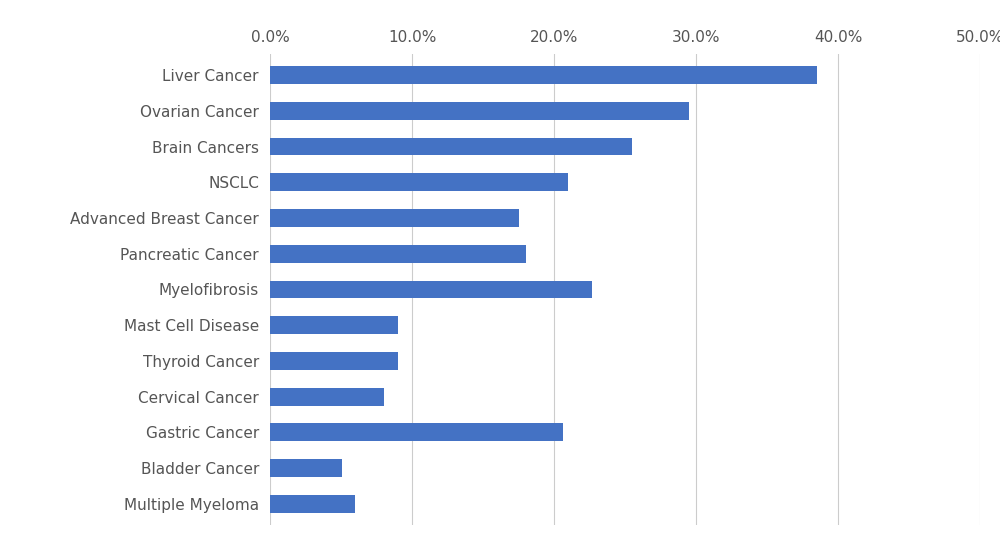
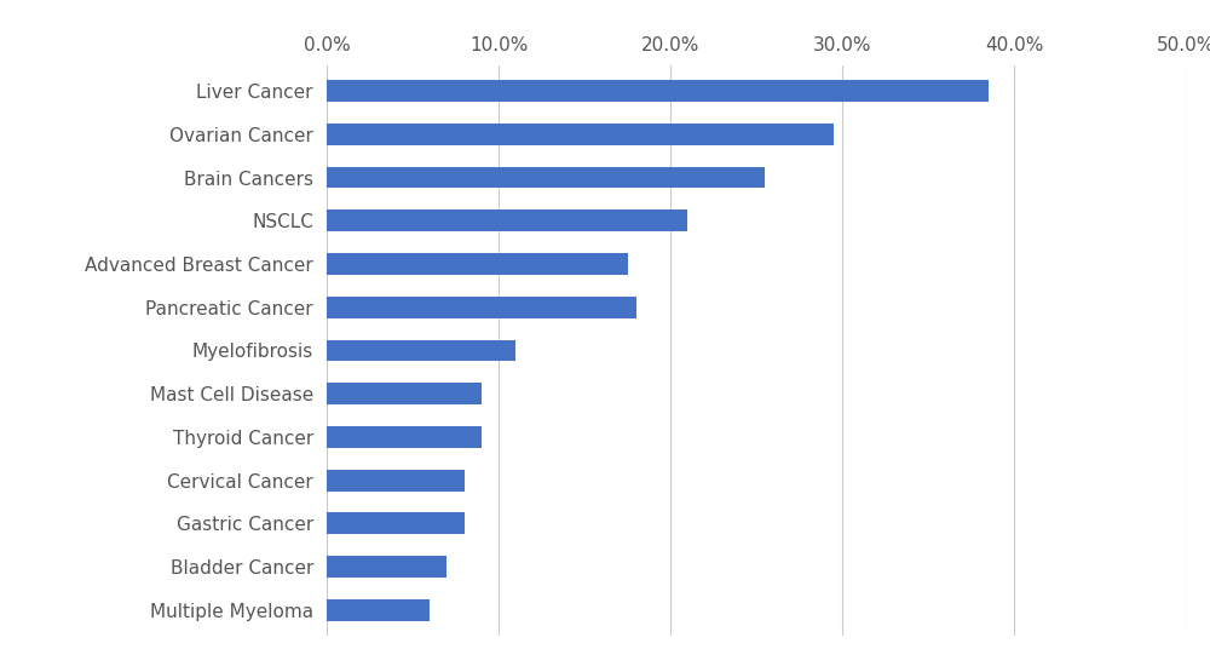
Myelofibrosis: 22.7% -> 11.0%
Gastric Cancer: 20.6% -> 8.0%
Bladder Cancer: 5.1% -> 7.0%
